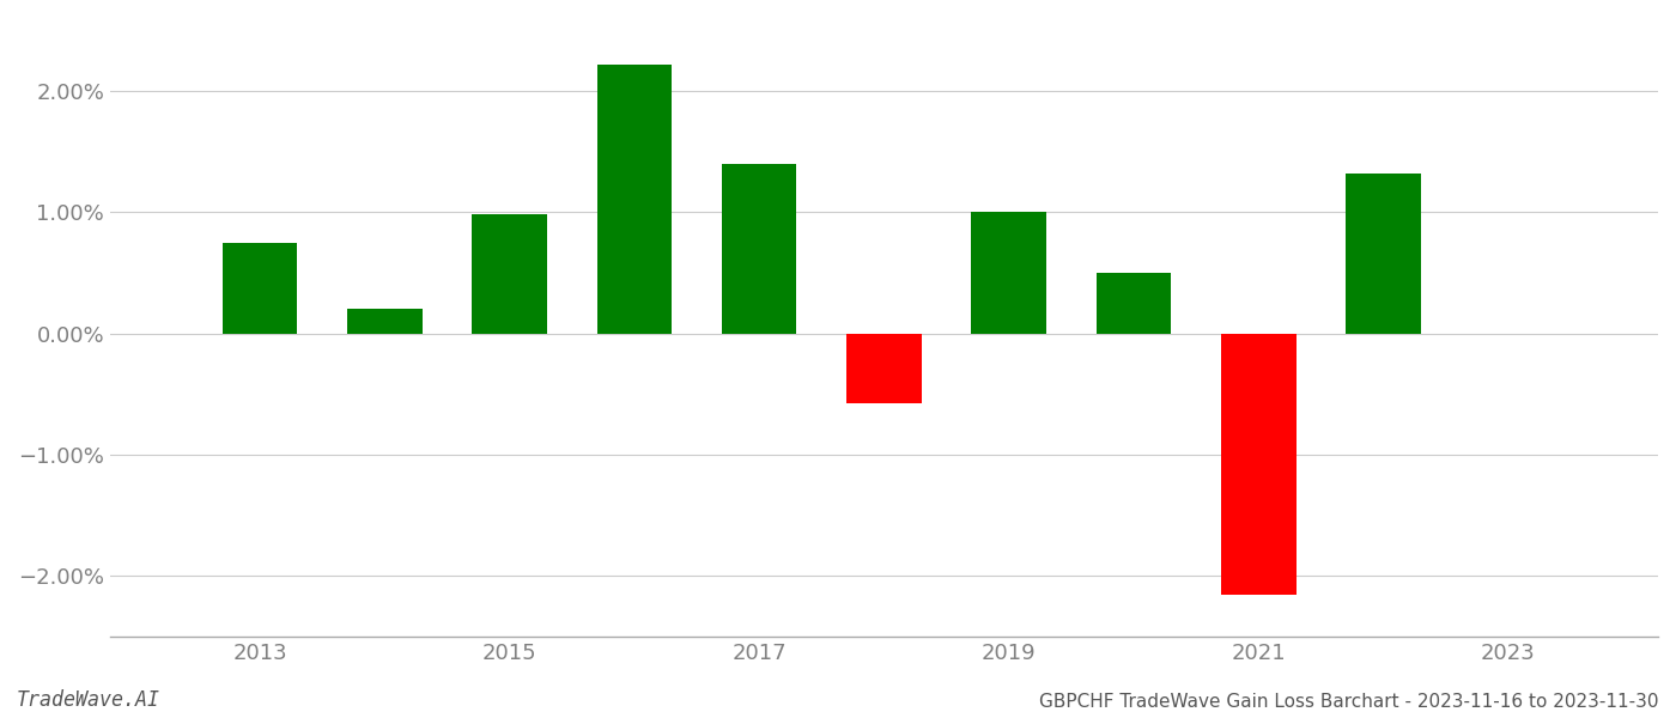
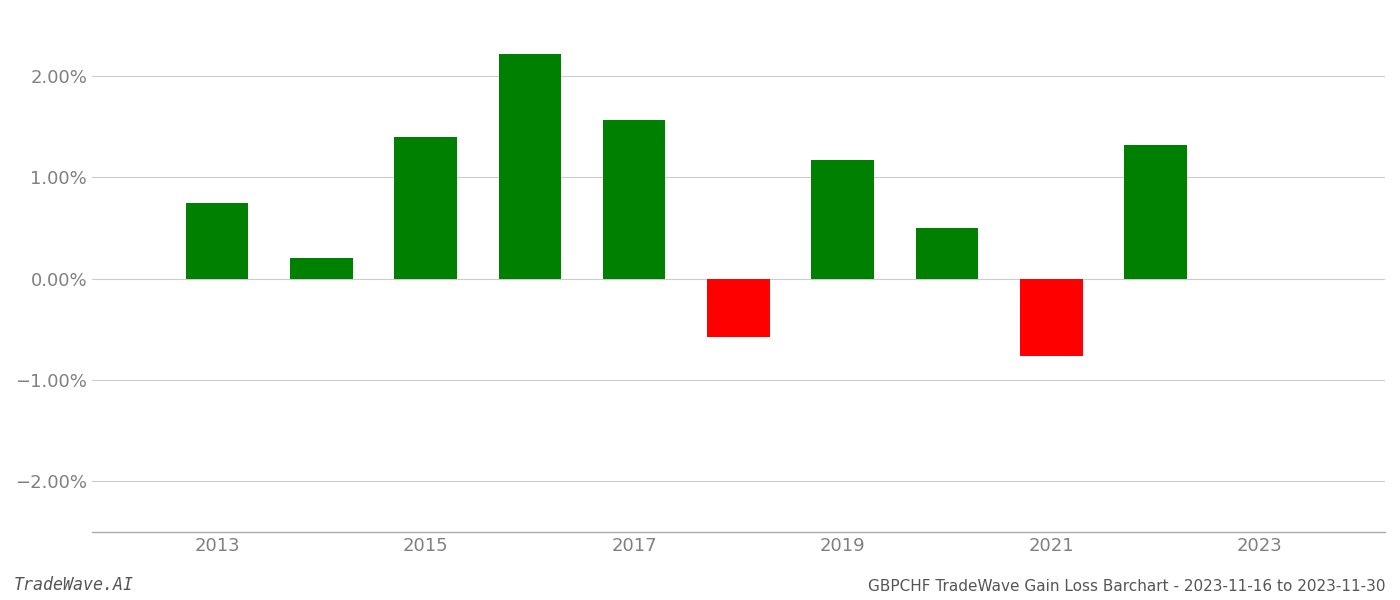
2015: 0.98% -> 1.40%
2017: 1.40% -> 1.56%
2019: 1.00% -> 1.17%
2021: -2.15% -> -0.76%
